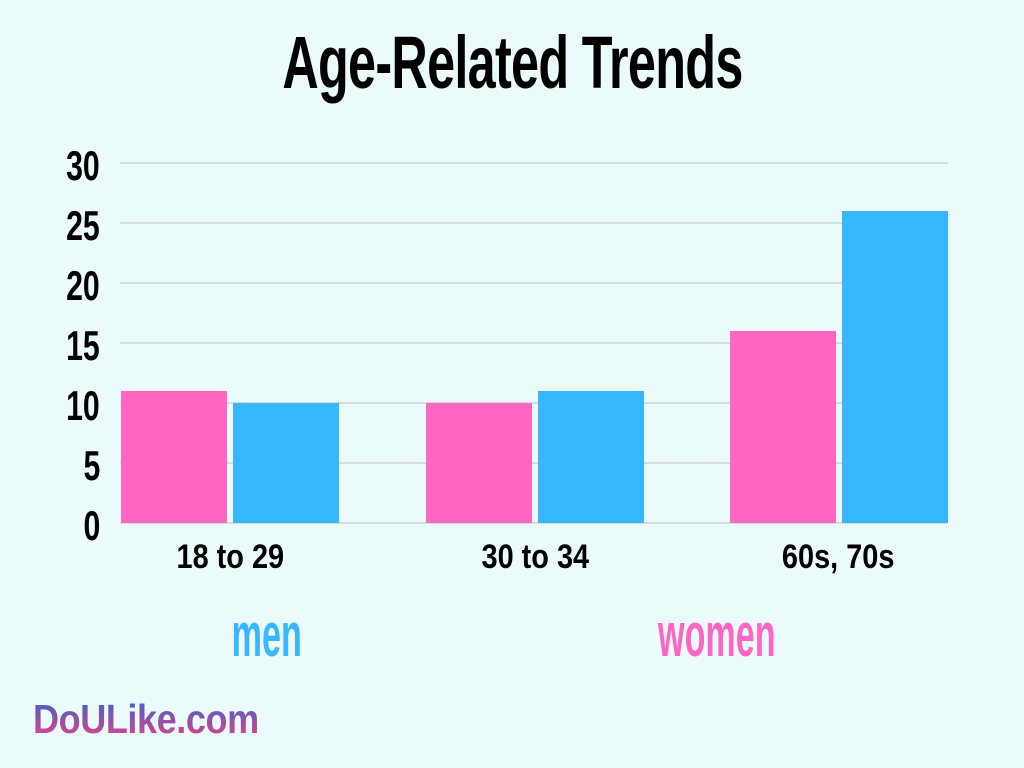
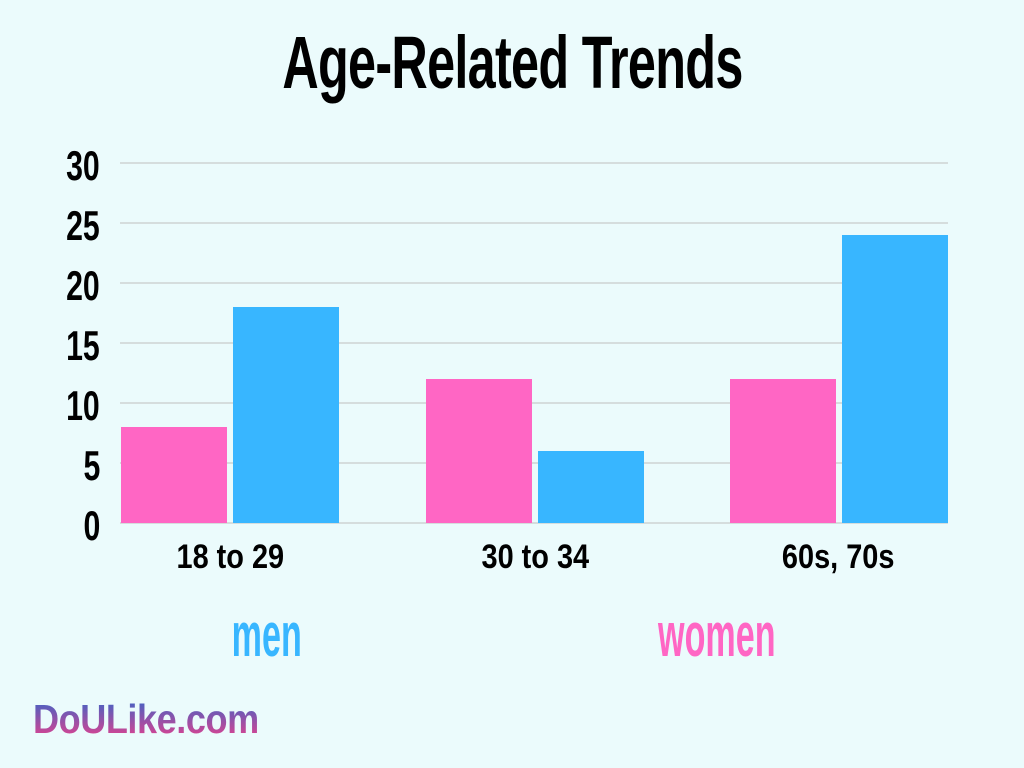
women/18 to 29: 11 -> 8
men/18 to 29: 10 -> 18
women/30 to 34: 10 -> 12
men/30 to 34: 11 -> 6
women/60s, 70s: 16 -> 12
men/60s, 70s: 26 -> 24
